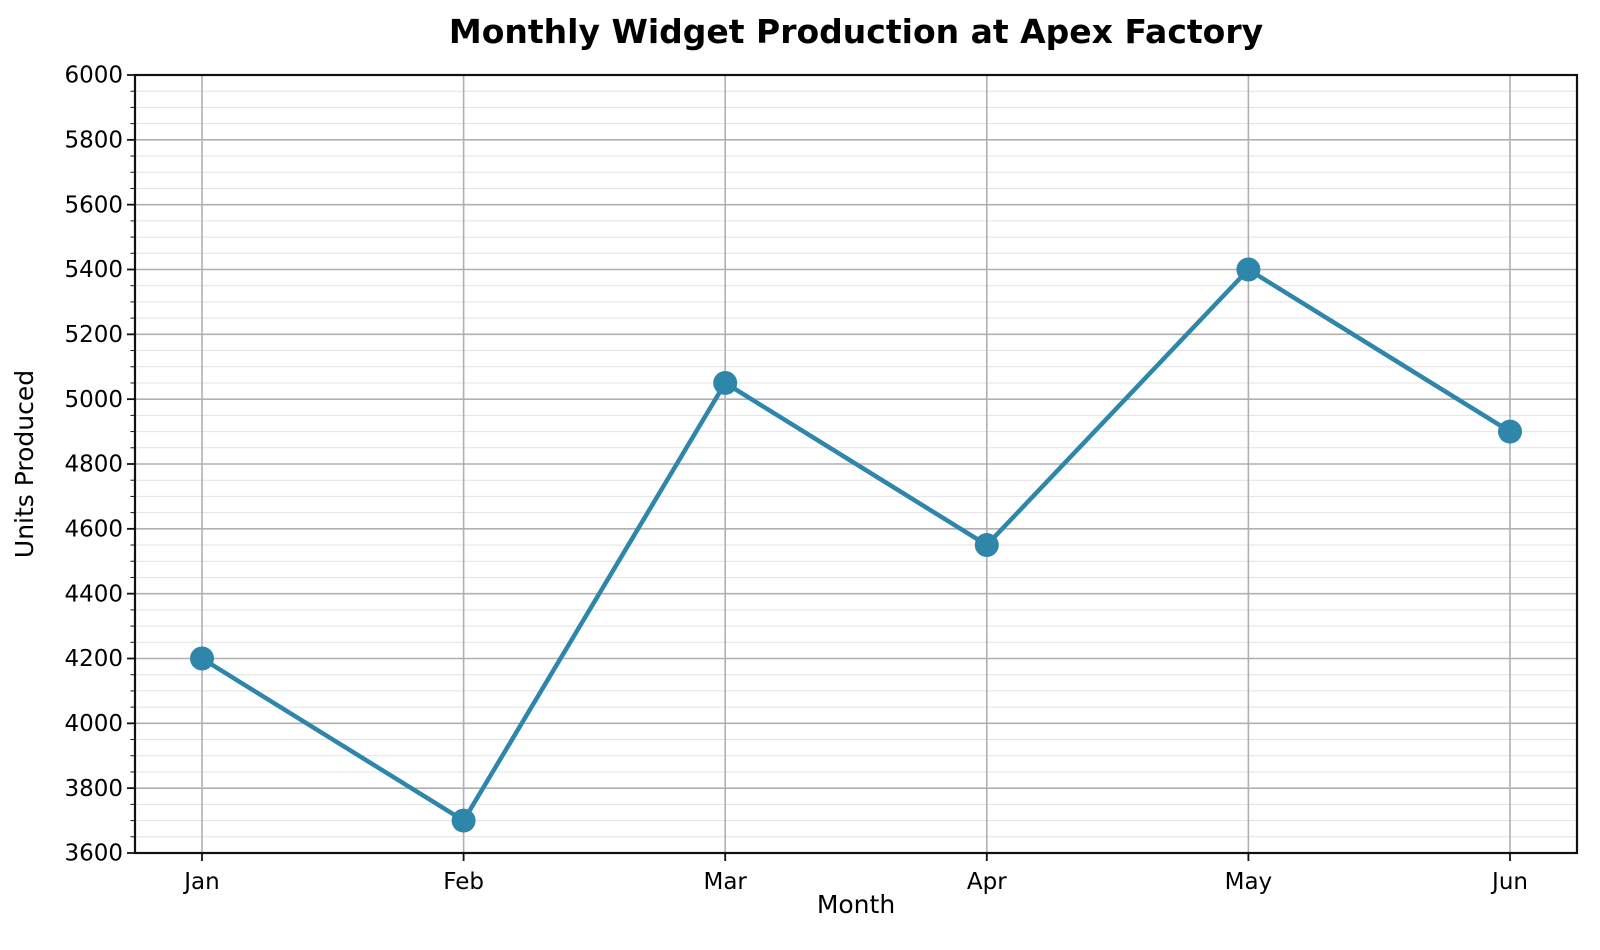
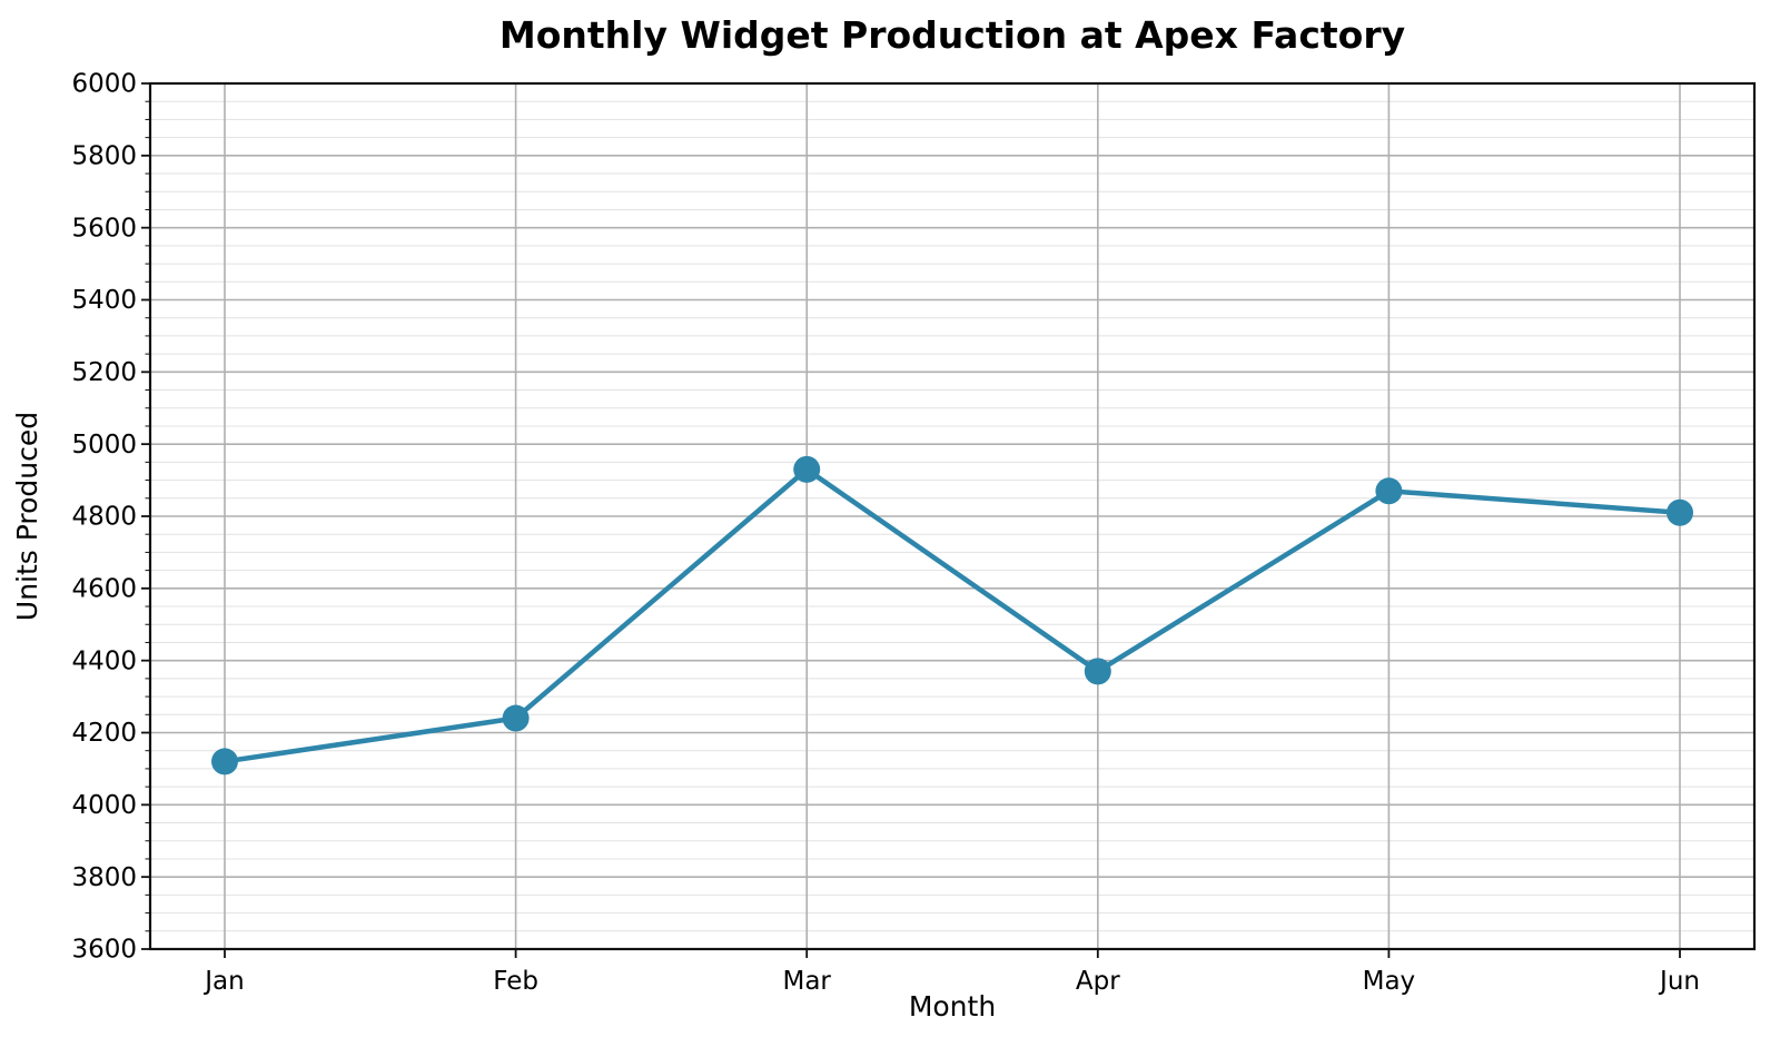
Jan: 4200 -> 4120
Feb: 3700 -> 4240
Mar: 5050 -> 4930
Apr: 4550 -> 4370
May: 5400 -> 4870
Jun: 4900 -> 4810
